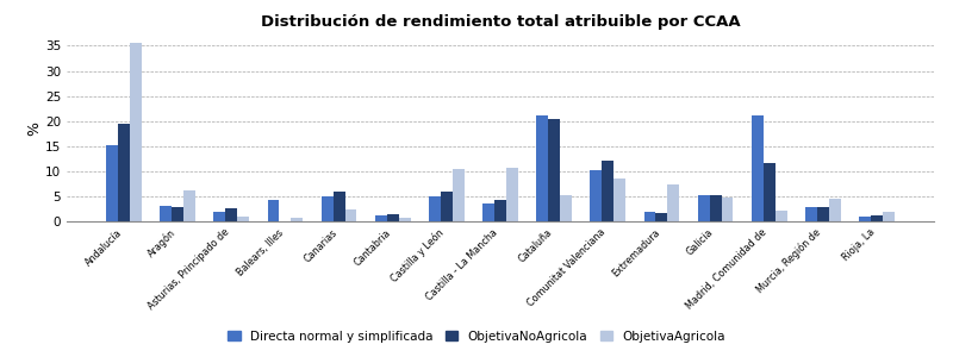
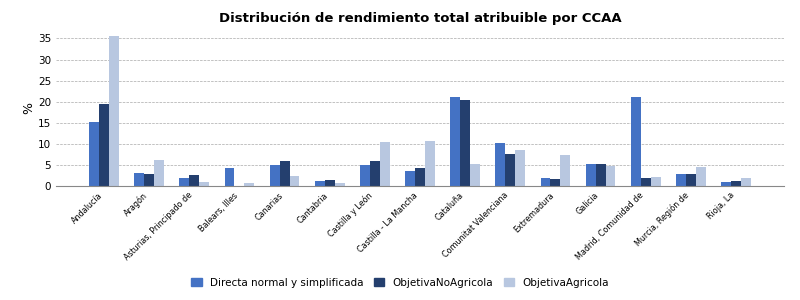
ObjetivaNoAgricola/Comunitat Valenciana: 12.0 -> 7.5
ObjetivaNoAgricola/Madrid, Comunidad de: 11.6 -> 2.0
